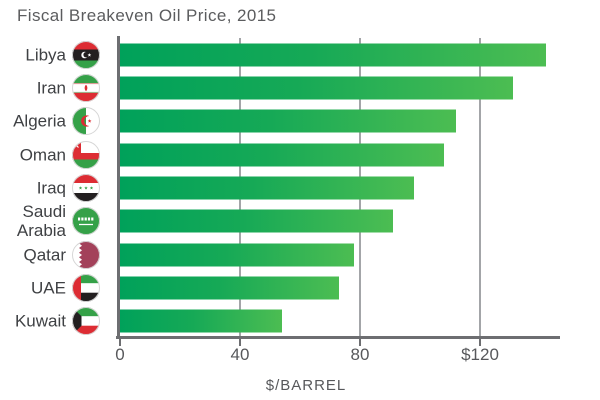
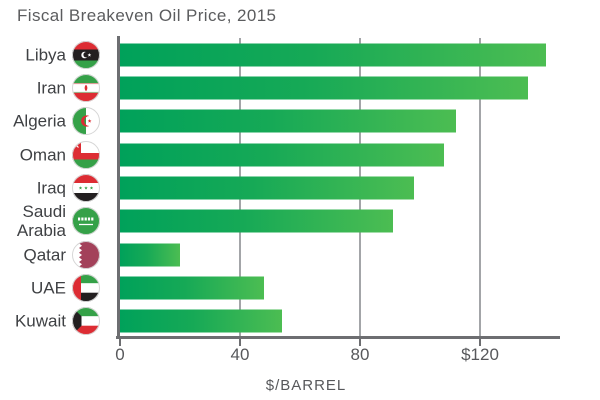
Iran: $131 -> $136
Qatar: $78 -> $20
UAE: $73 -> $48
